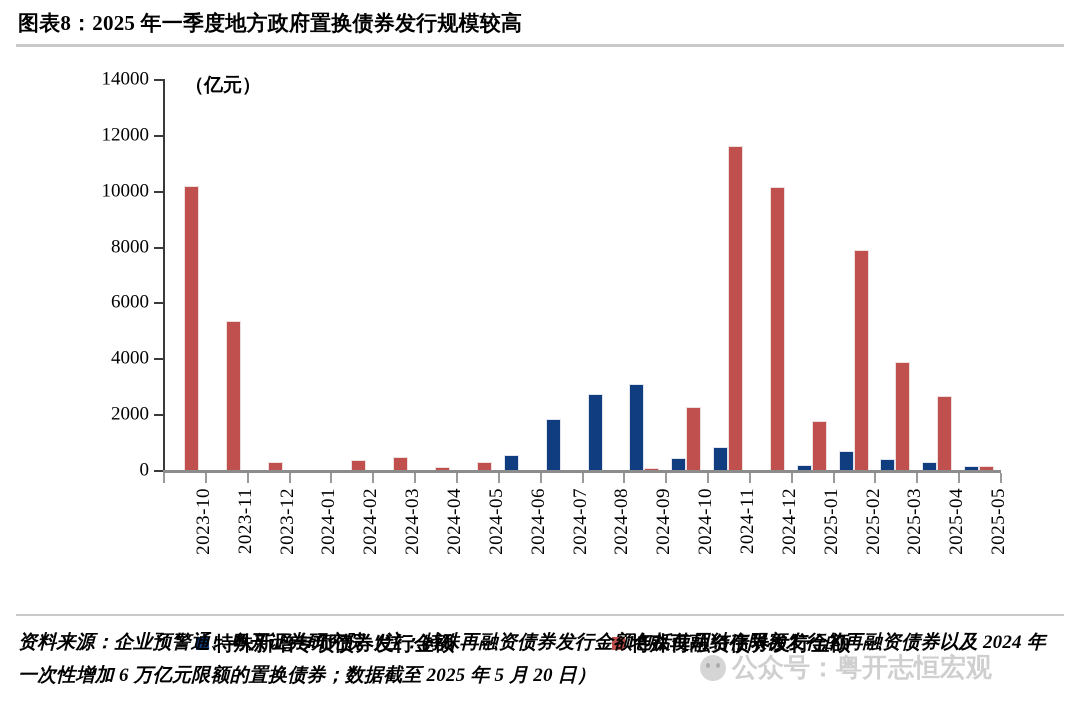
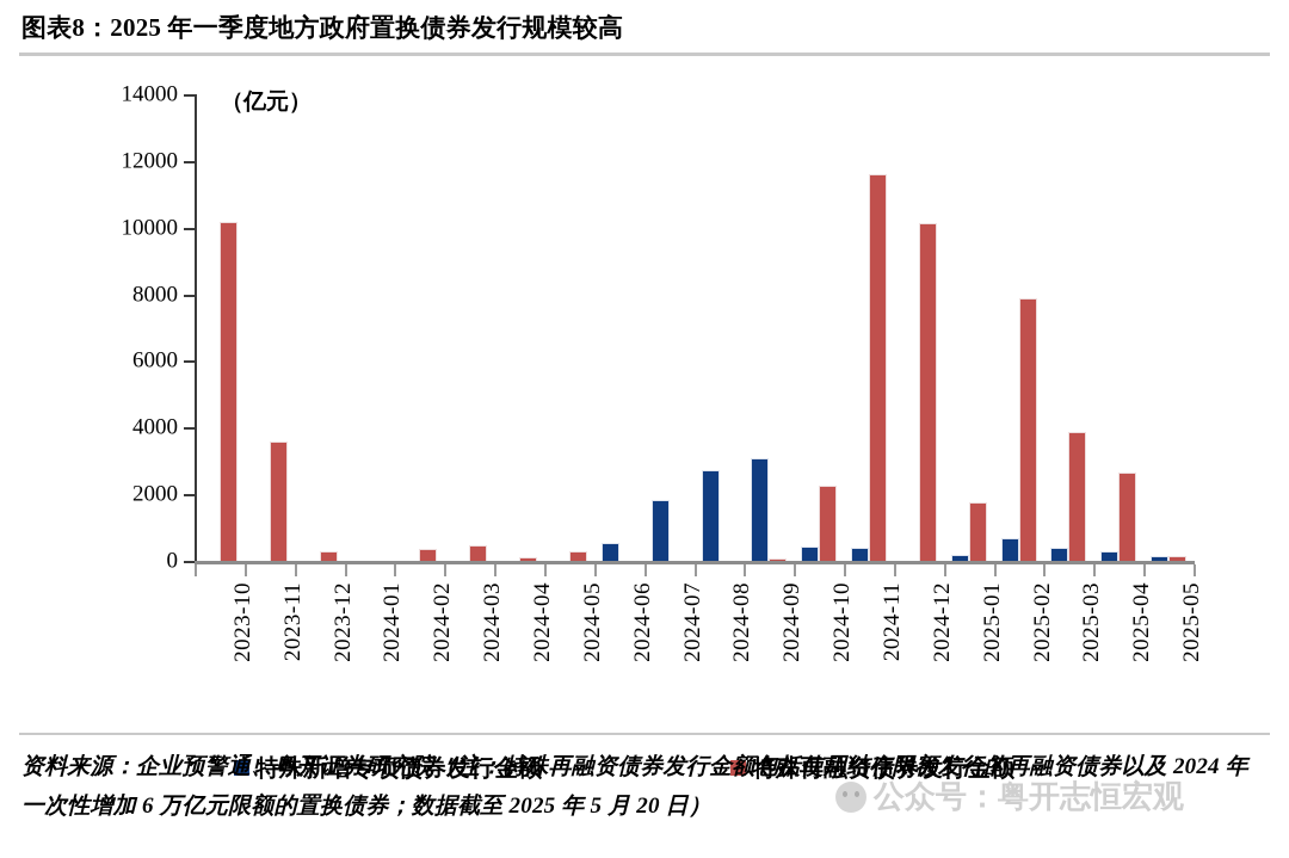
特殊再融资债券发行金额/2023-11: 5300 -> 3500
特殊新增专项债券发行金额/2024-11: 800 -> 400
